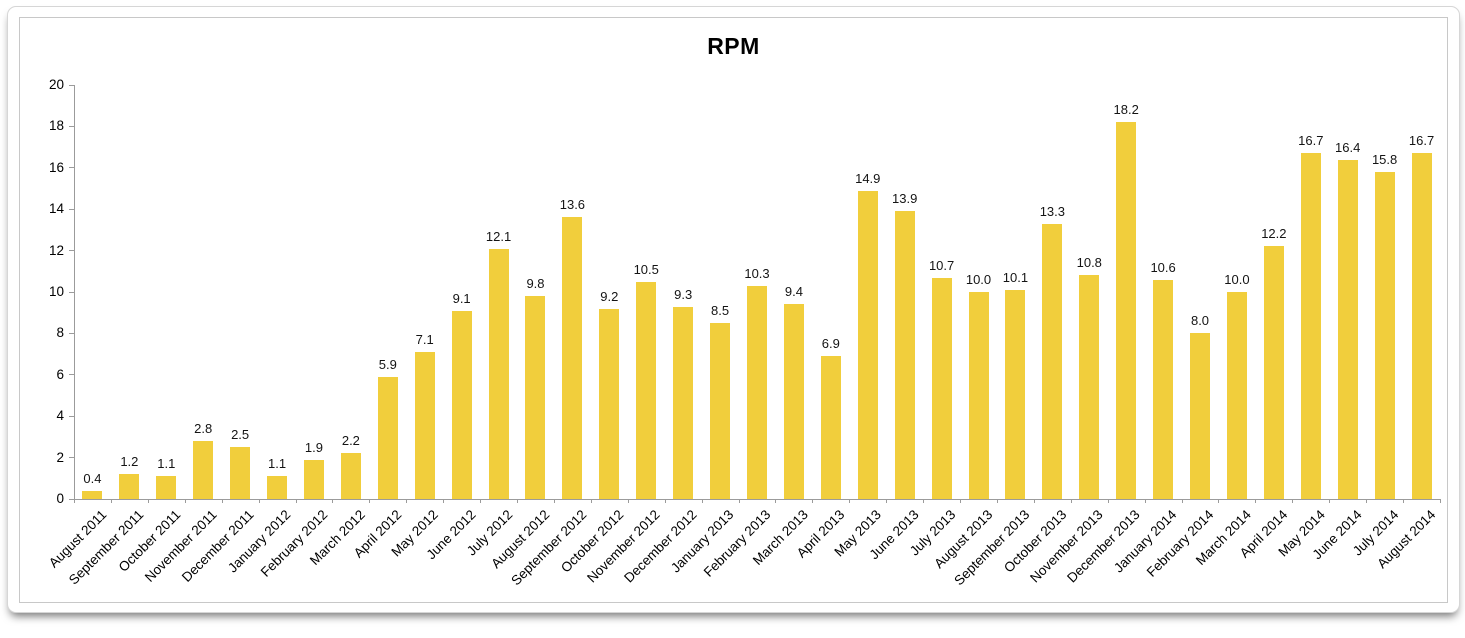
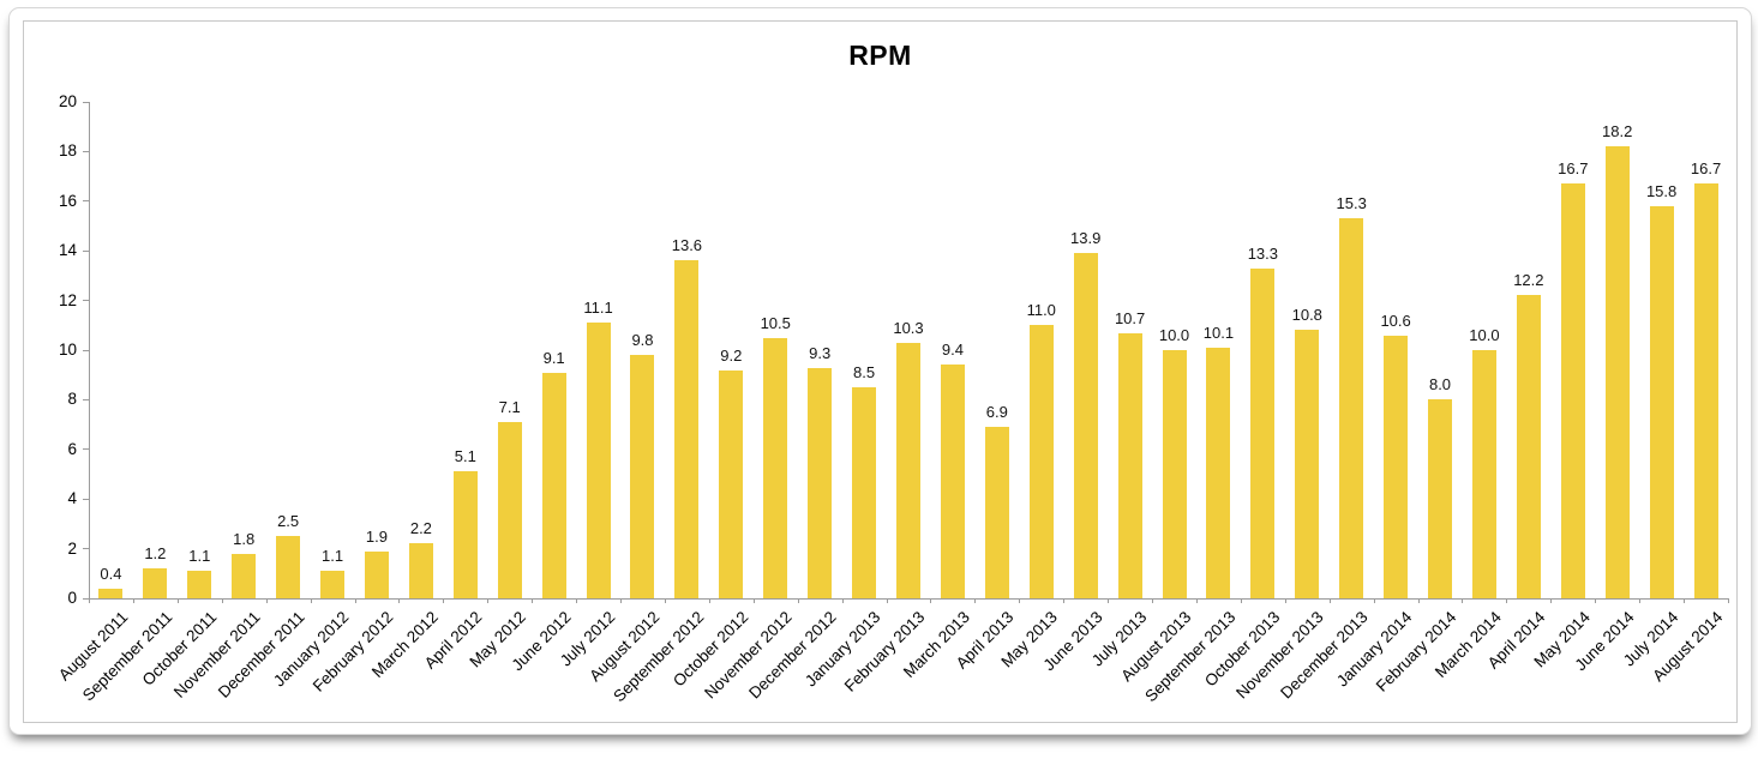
November 2011: 2.8 -> 1.8
April 2012: 5.9 -> 5.1
July 2012: 12.1 -> 11.1
May 2013: 14.9 -> 11.0
December 2013: 18.2 -> 15.3
June 2014: 16.4 -> 18.2
